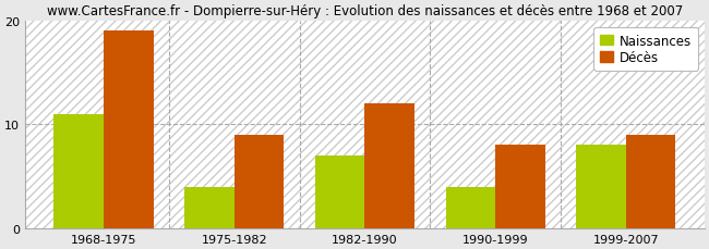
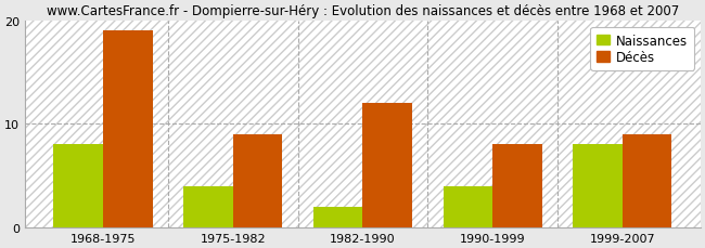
Naissances/1968-1975: 11 -> 8
Naissances/1982-1990: 7 -> 2
